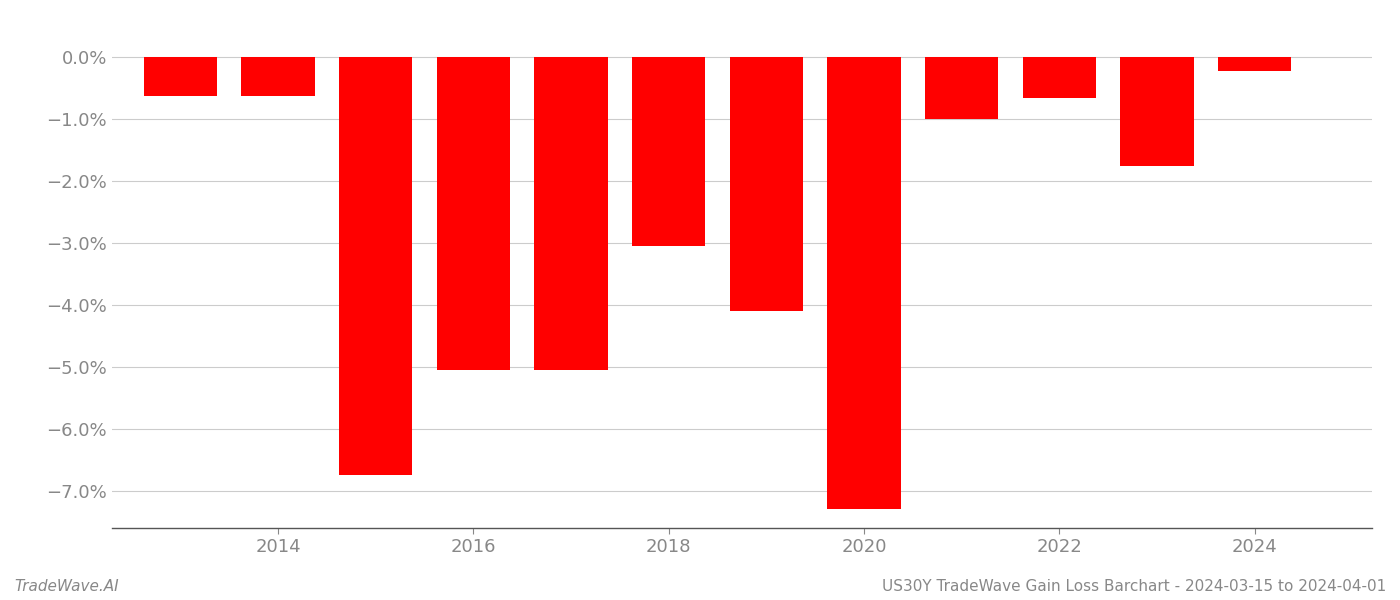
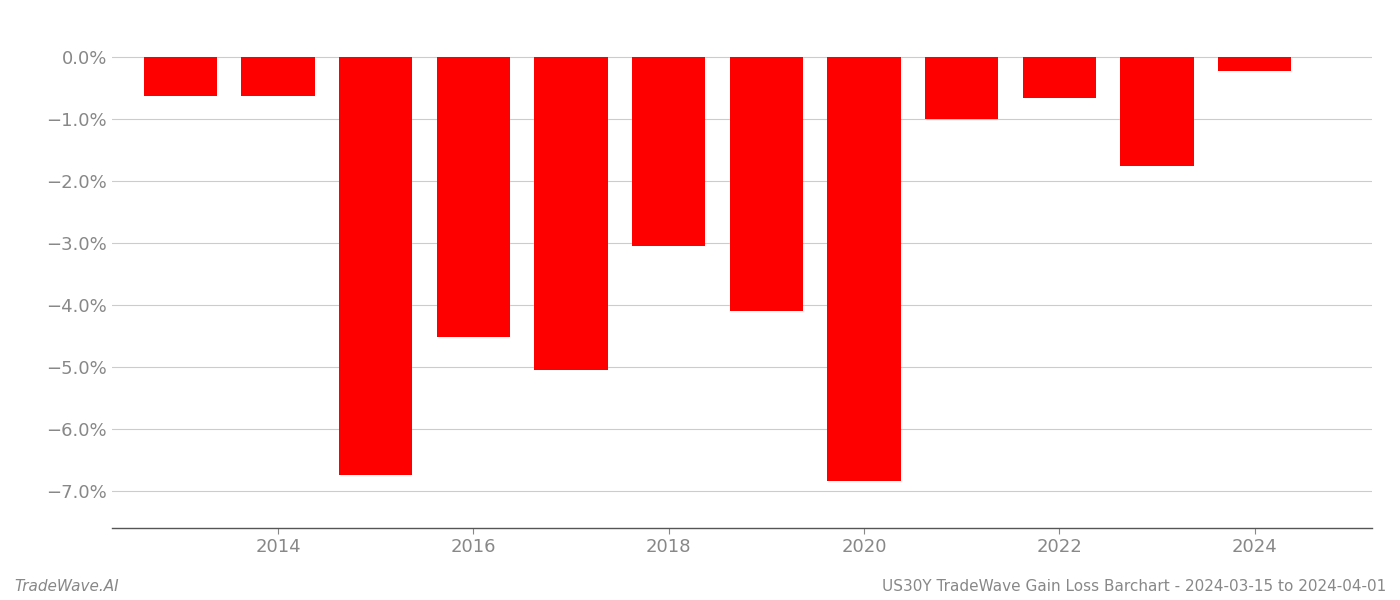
2016: -5.05% -> -4.52%
2020: -7.30% -> -6.84%
